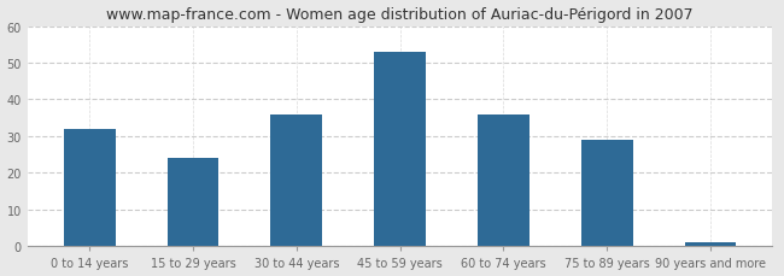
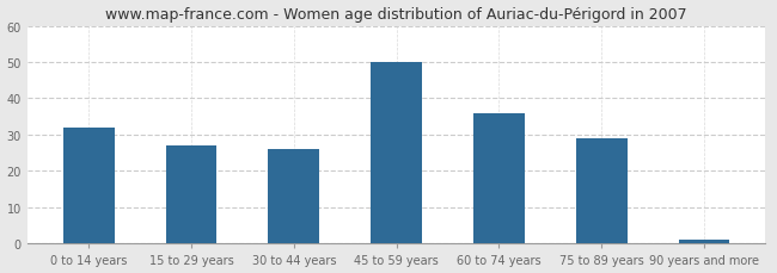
15 to 29 years: 24 -> 27
30 to 44 years: 36 -> 26
45 to 59 years: 53 -> 50
